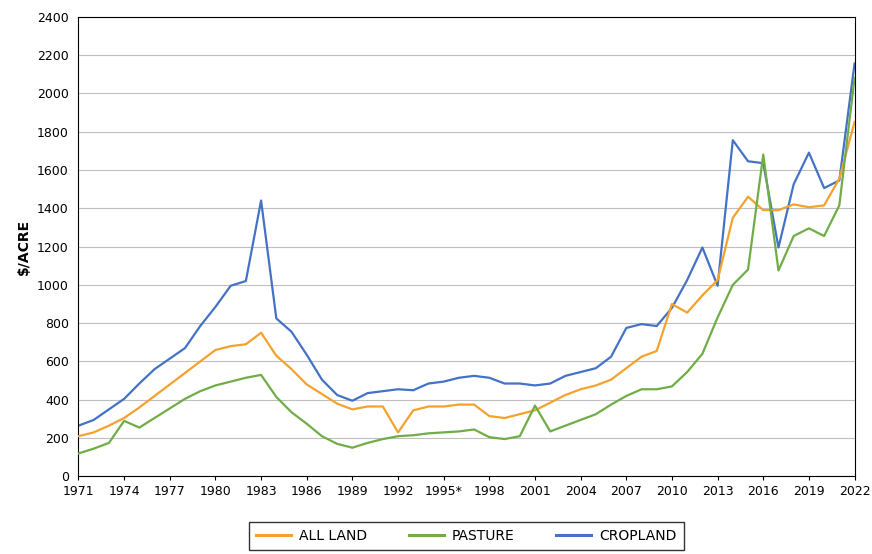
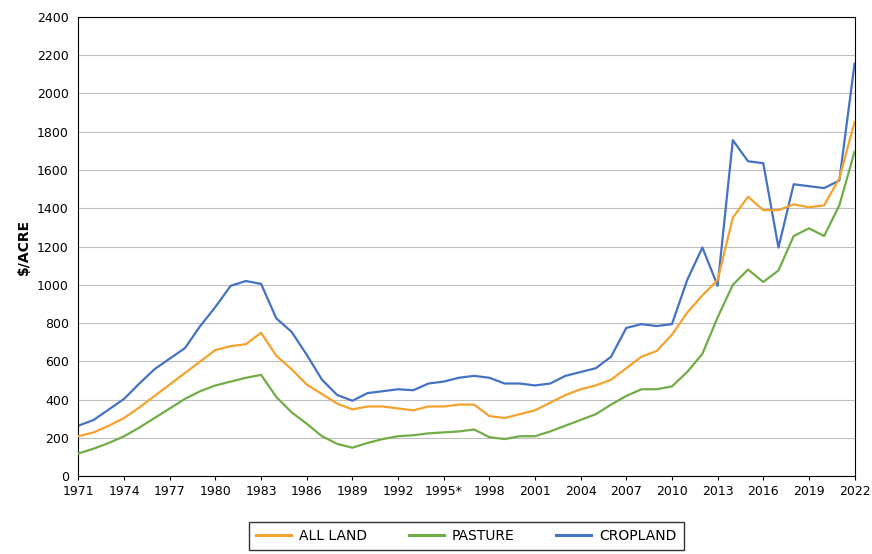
PASTURE/1974: 290 -> 210
CROPLAND/1983: 1440 -> 1000
ALL LAND/1992: 230 -> 360
PASTURE/2001: 370 -> 210
ALL LAND/2010: 900 -> 740
CROPLAND/2010: 880 -> 800
PASTURE/2016: 1680 -> 1020
CROPLAND/2019: 1690 -> 1520
PASTURE/2022: 2080 -> 1700
